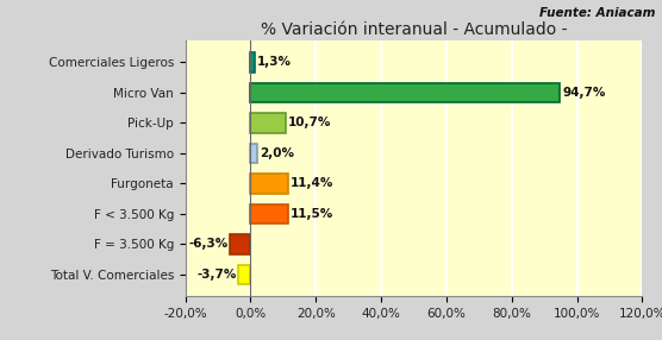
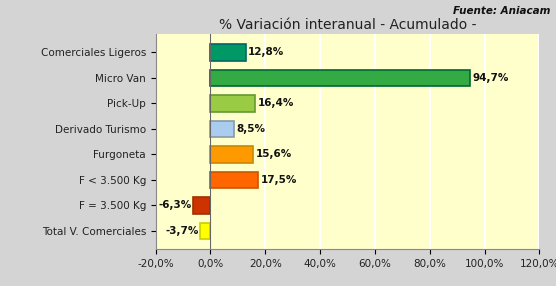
Comerciales Ligeros: 1,3% -> 12,8%
Pick-Up: 10,7% -> 16,4%
Derivado Turismo: 2,0% -> 8,5%
Furgoneta: 11,4% -> 15,6%
F < 3.500 Kg: 11,5% -> 17,5%
